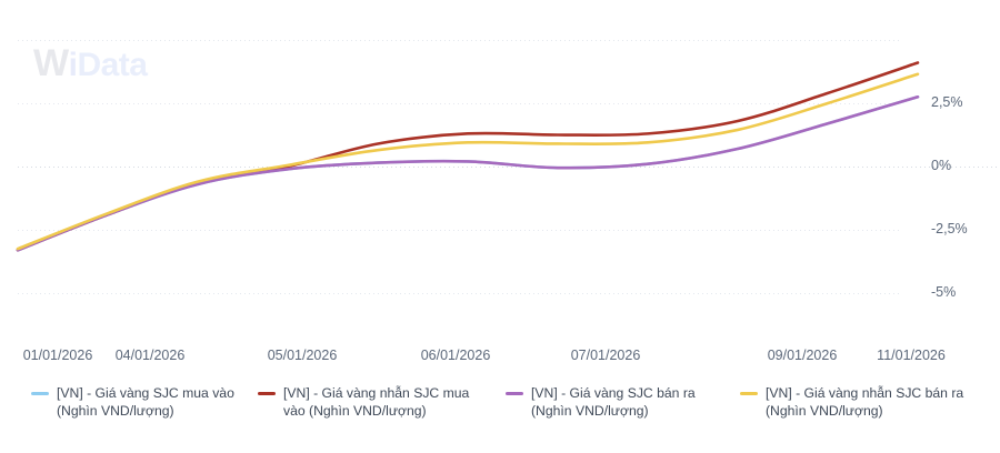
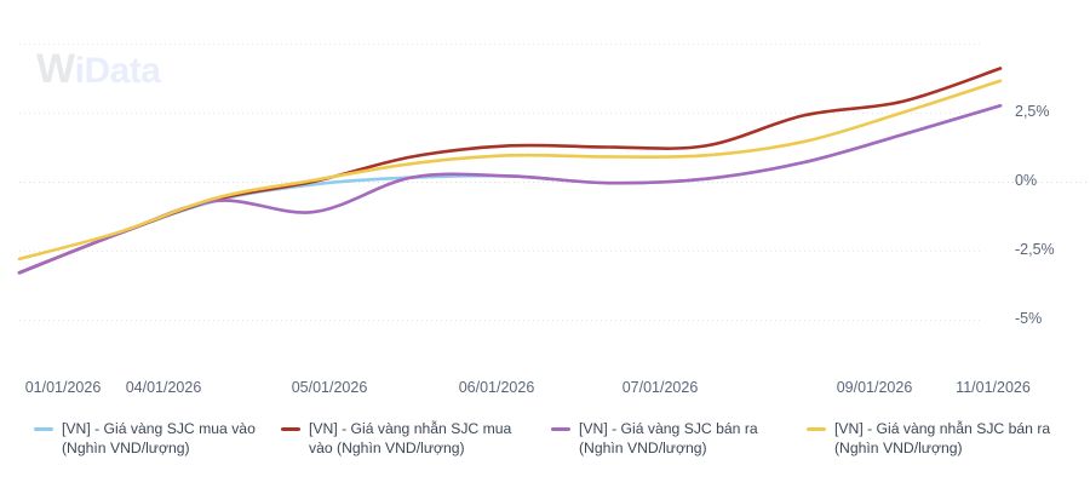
[VN] - Giá vàng nhẫn SJC bán ra (Nghìn VND/lượng)/01/01/2026: -3,2% -> -2,8%
[VN] - Giá vàng SJC bán ra (Nghìn VND/lượng)/04/01/2026: -0,1% -> -1,1%
[VN] - Giá vàng nhẫn SJC mua vào (Nghìn VND/lượng)/09/01/2026: 1,8% -> 2,4%
